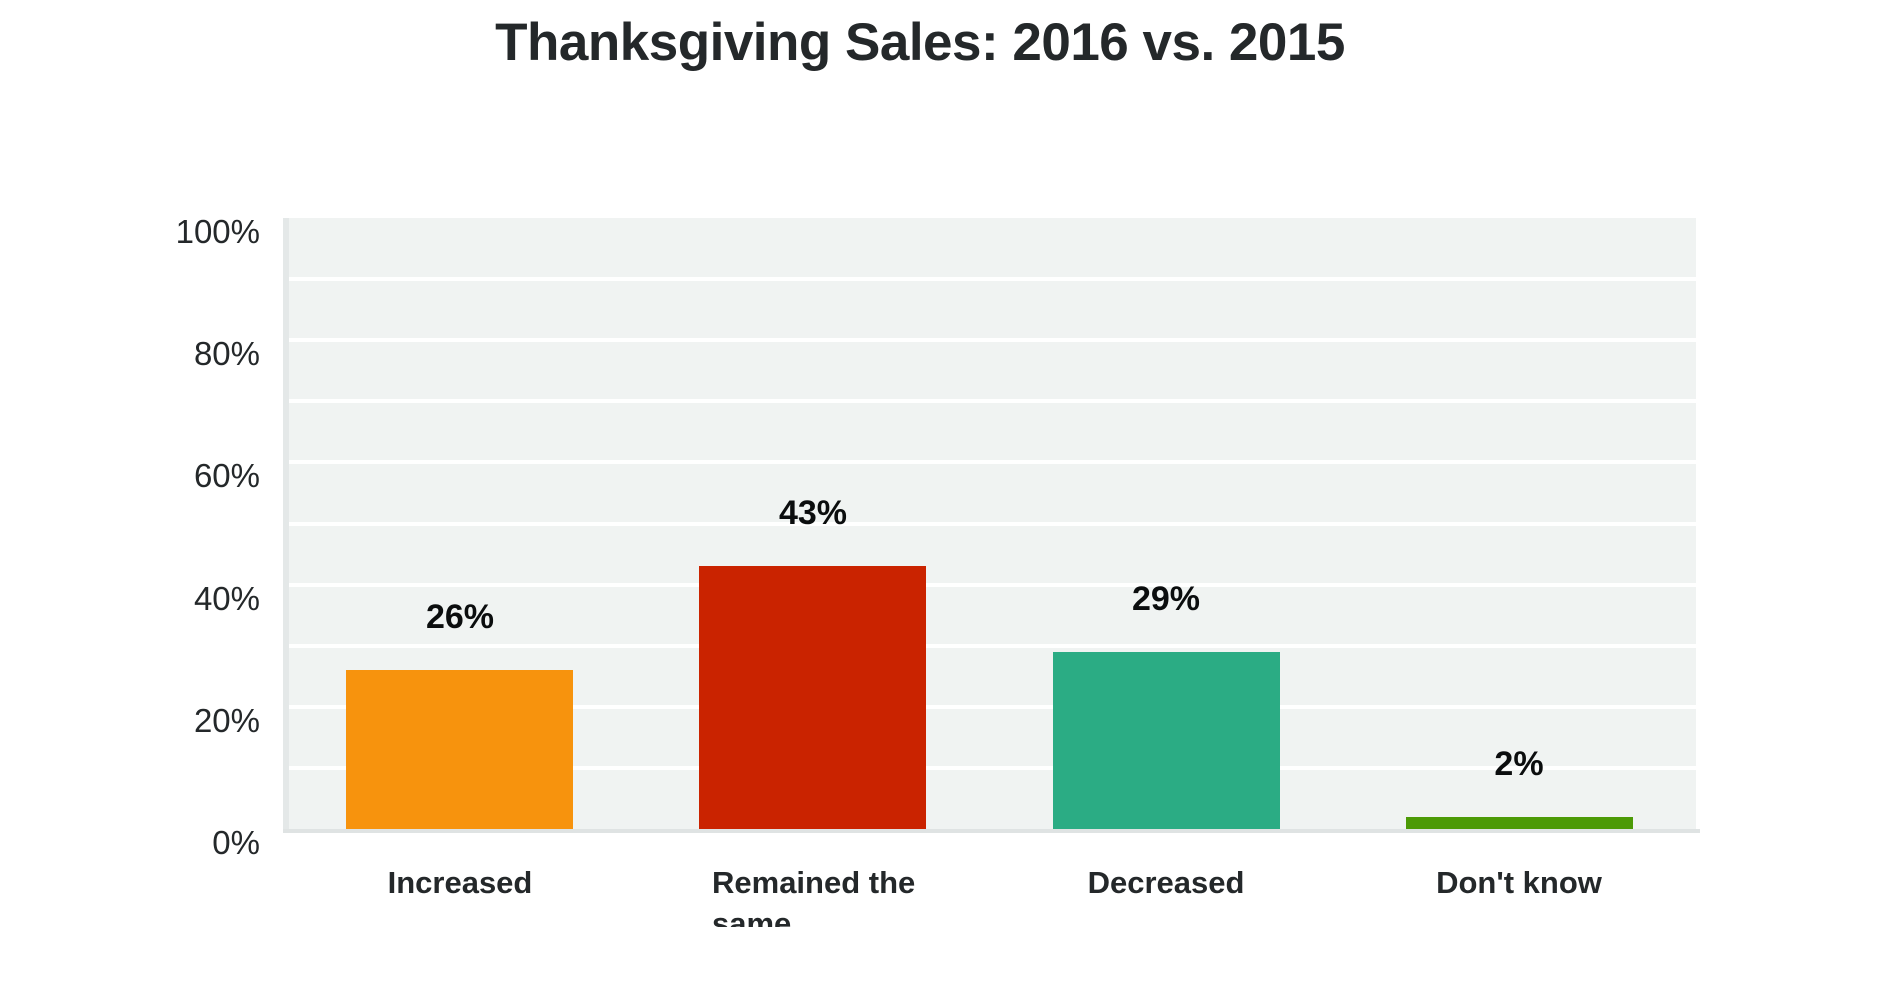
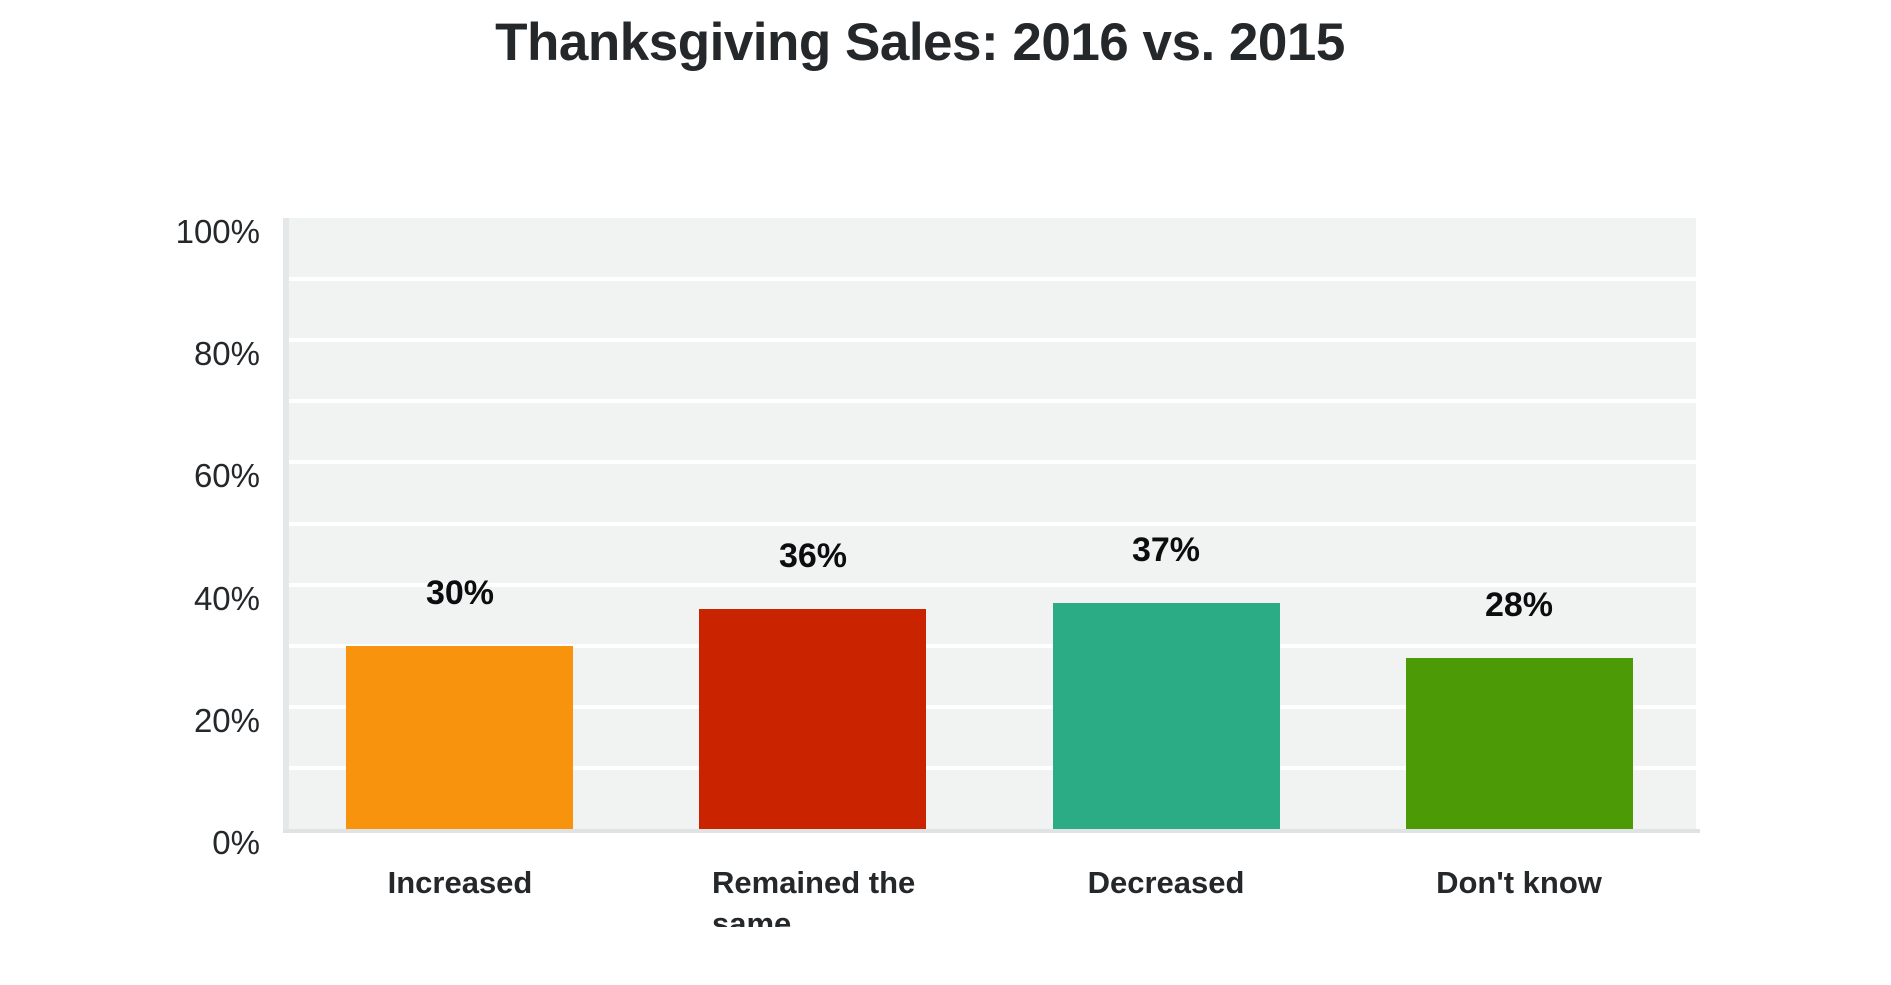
Increased: 26% -> 30%
Remained the same: 43% -> 36%
Decreased: 29% -> 37%
Don't know: 2% -> 28%
